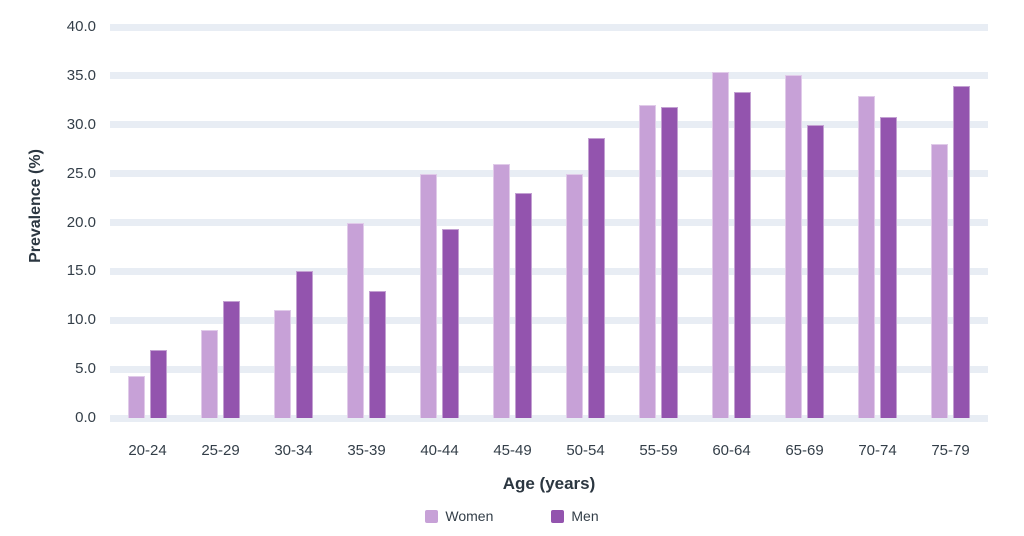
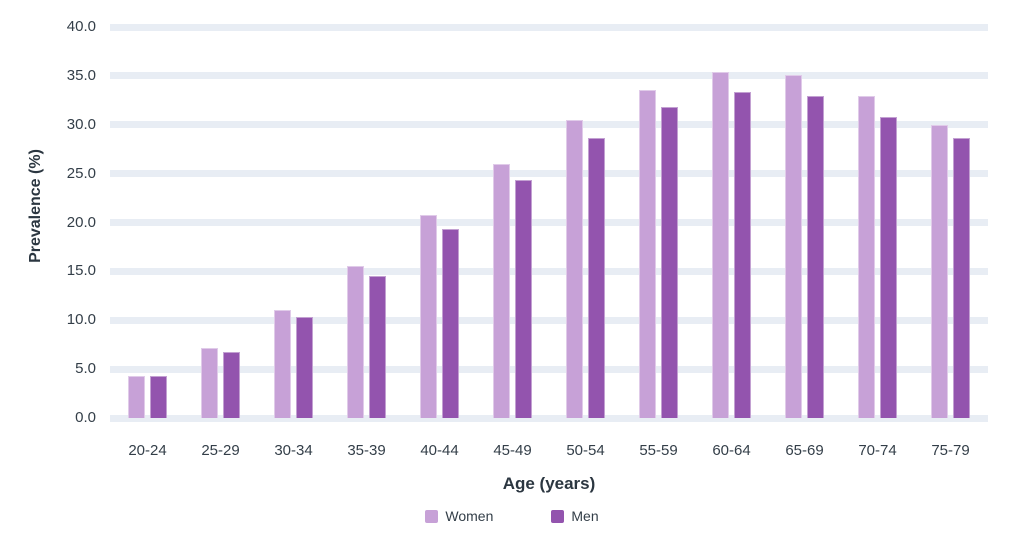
Men/20-24: 7 -> 4
Women/25-29: 9 -> 7
Men/25-29: 12 -> 7
Men/30-34: 15 -> 10
Women/35-39: 20 -> 16
Men/35-39: 13 -> 14
Women/40-44: 25 -> 21
Men/45-49: 23 -> 24
Women/50-54: 25 -> 30
Women/55-59: 32 -> 34
Men/65-69: 30 -> 33
Women/75-79: 28 -> 30
Men/75-79: 34 -> 29
